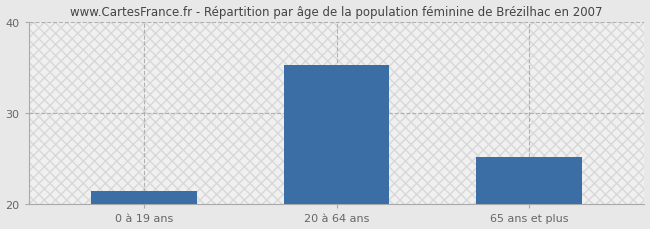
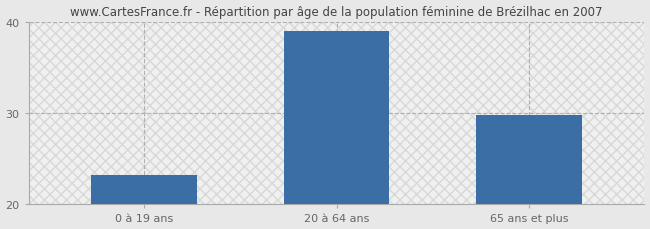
0 à 19 ans: 21.5 -> 23.2
20 à 64 ans: 35.2 -> 39.0
65 ans et plus: 25.2 -> 29.8
